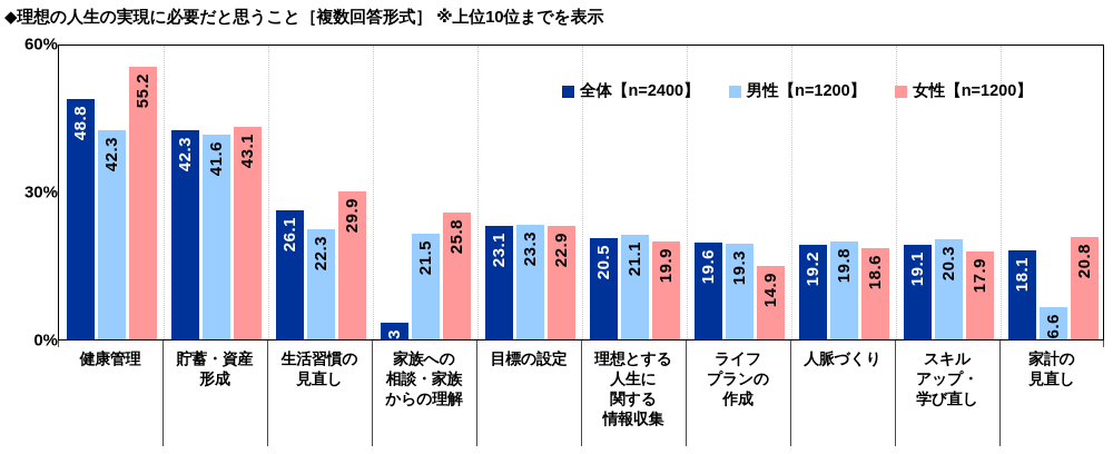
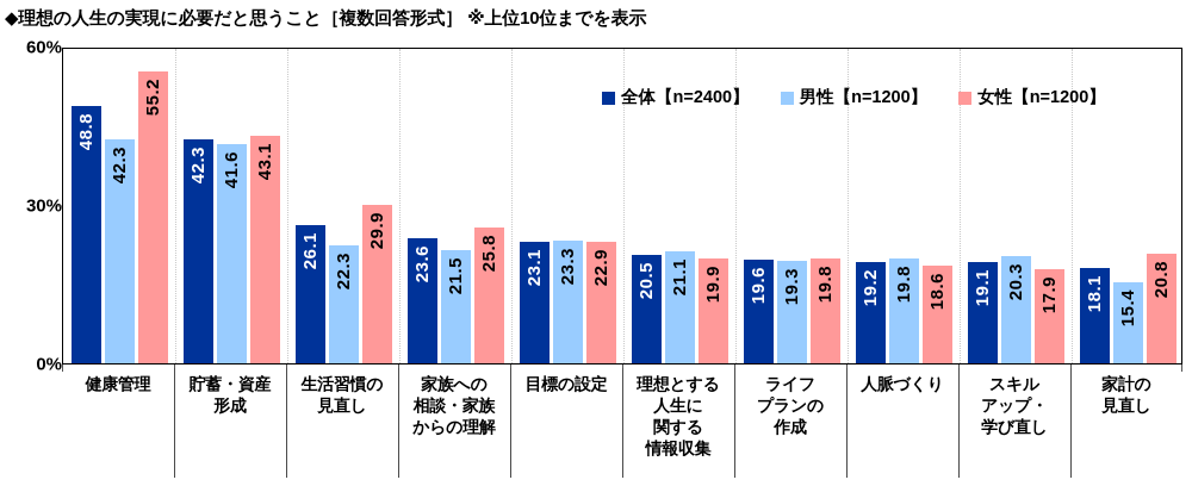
全体【n=2400】/家族への 相談・家族 からの理解: 3.3 -> 23.6
女性【n=1200】/ライフ プランの 作成: 14.9 -> 19.8
男性【n=1200】/家計の 見直し: 6.6 -> 15.4
